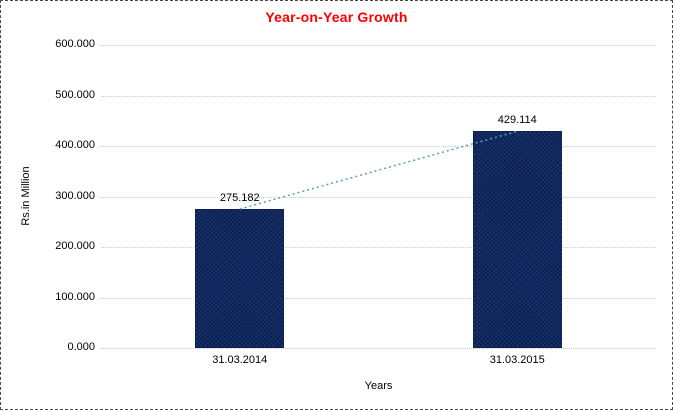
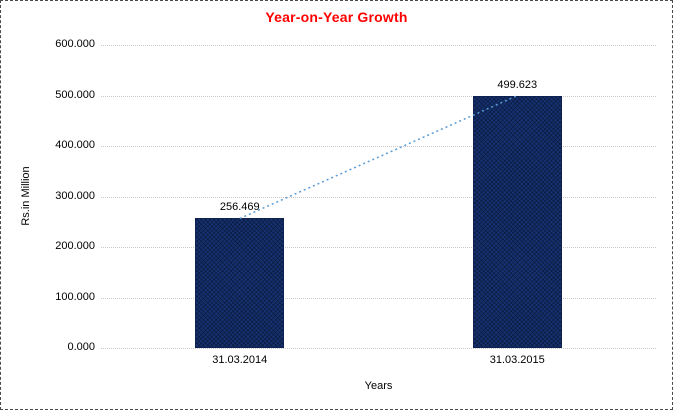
31.03.2014: 275.182 -> 256.469
31.03.2015: 429.114 -> 499.623
